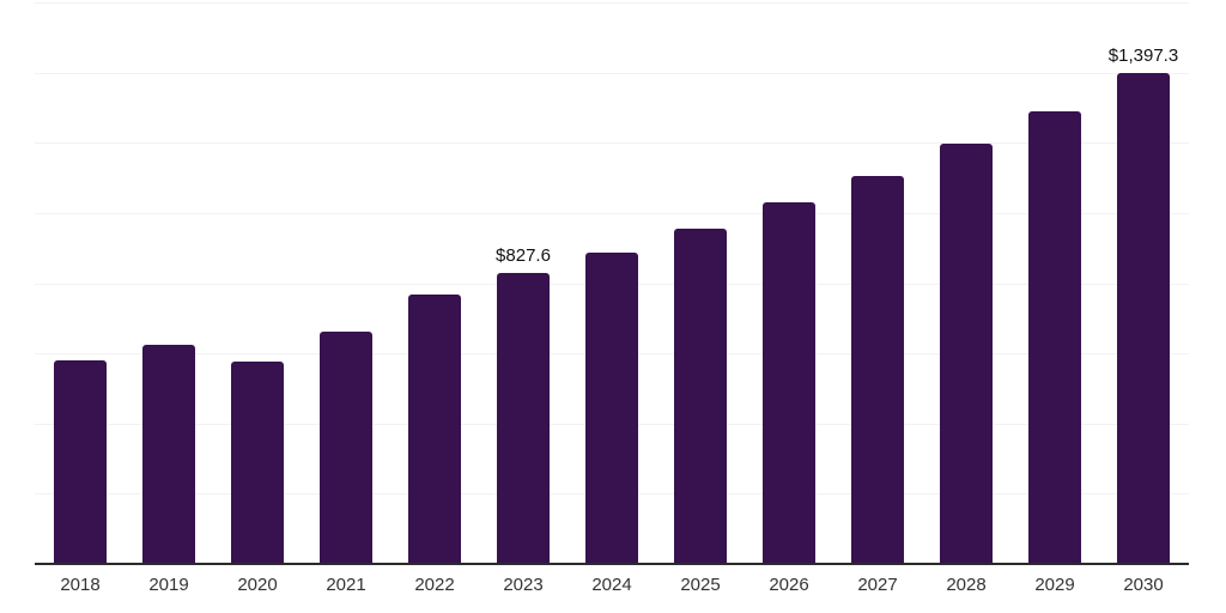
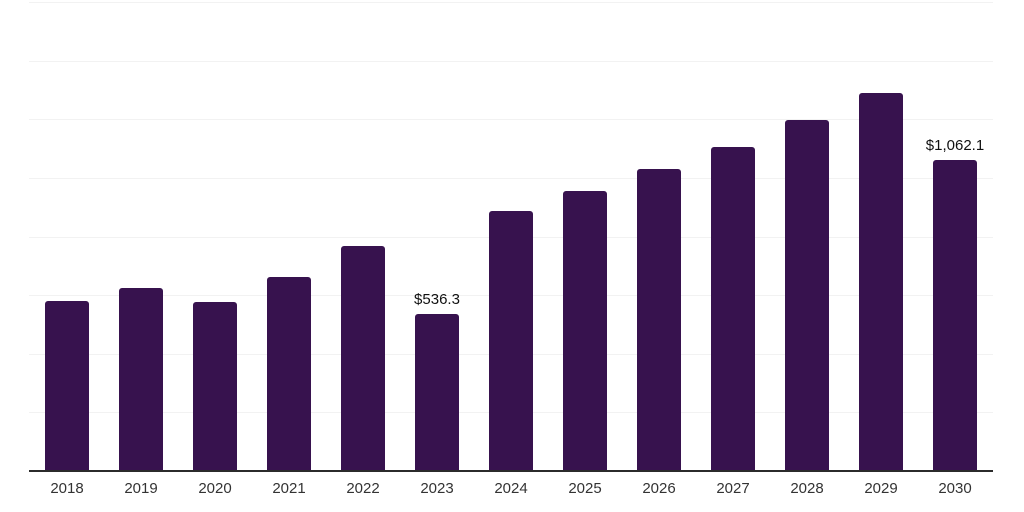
2023: $827.6 -> $536.3
2030: $1,397.3 -> $1,062.1
